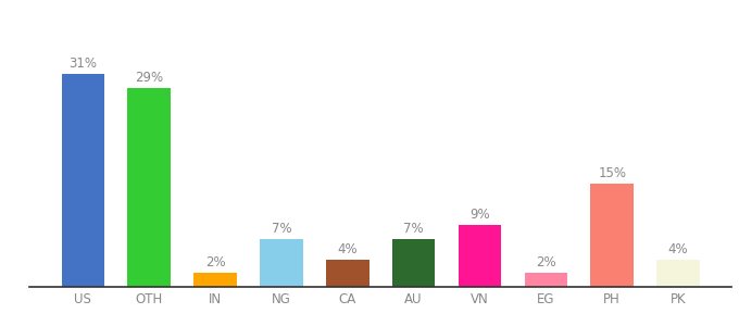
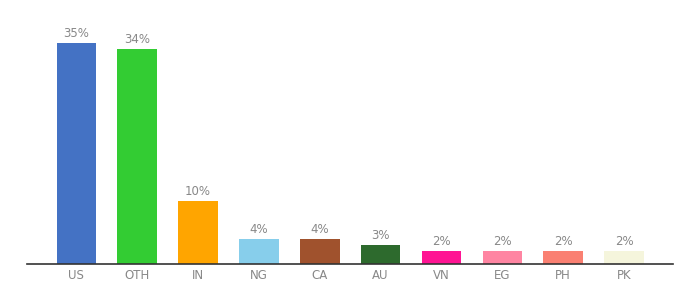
US: 31% -> 35%
OTH: 29% -> 34%
IN: 2% -> 10%
NG: 7% -> 4%
AU: 7% -> 3%
VN: 9% -> 2%
PH: 15% -> 2%
PK: 4% -> 2%
